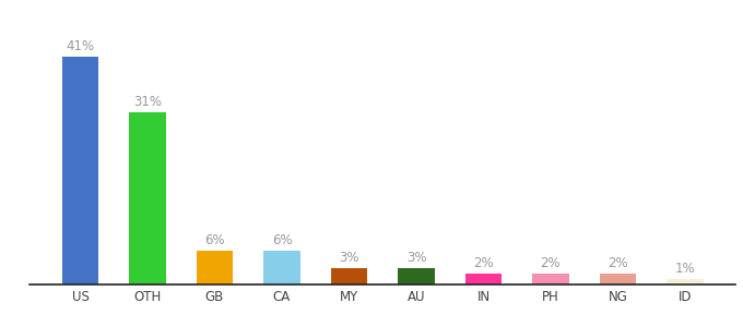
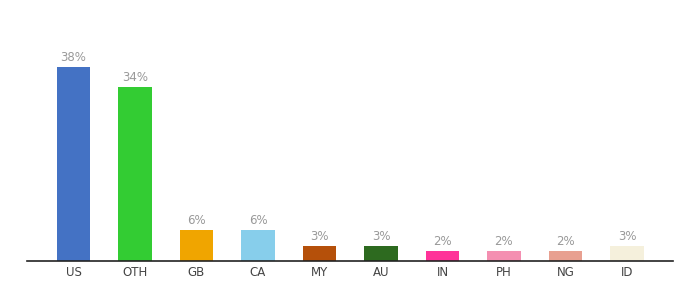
US: 41% -> 38%
OTH: 31% -> 34%
ID: 1% -> 3%
